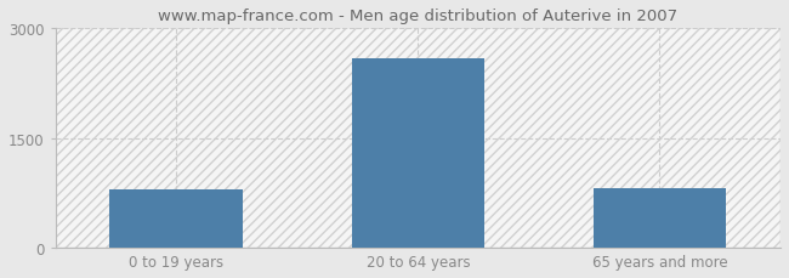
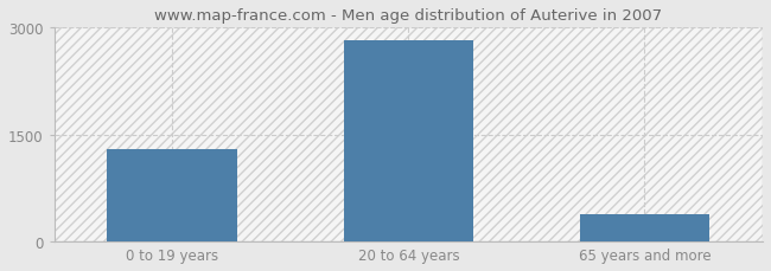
0 to 19 years: 800 -> 1300
20 to 64 years: 2580 -> 2810
65 years and more: 820 -> 390
